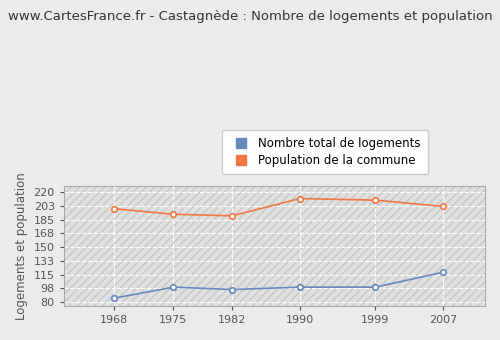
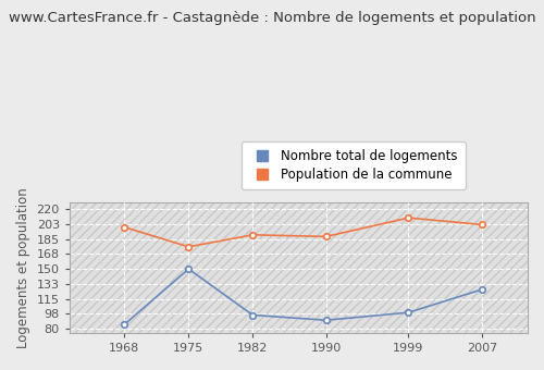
Nombre total de logements/1975: 99 -> 150
Population de la commune/1975: 192 -> 176
Nombre total de logements/1990: 99 -> 90
Population de la commune/1990: 212 -> 188
Nombre total de logements/2007: 118 -> 126
